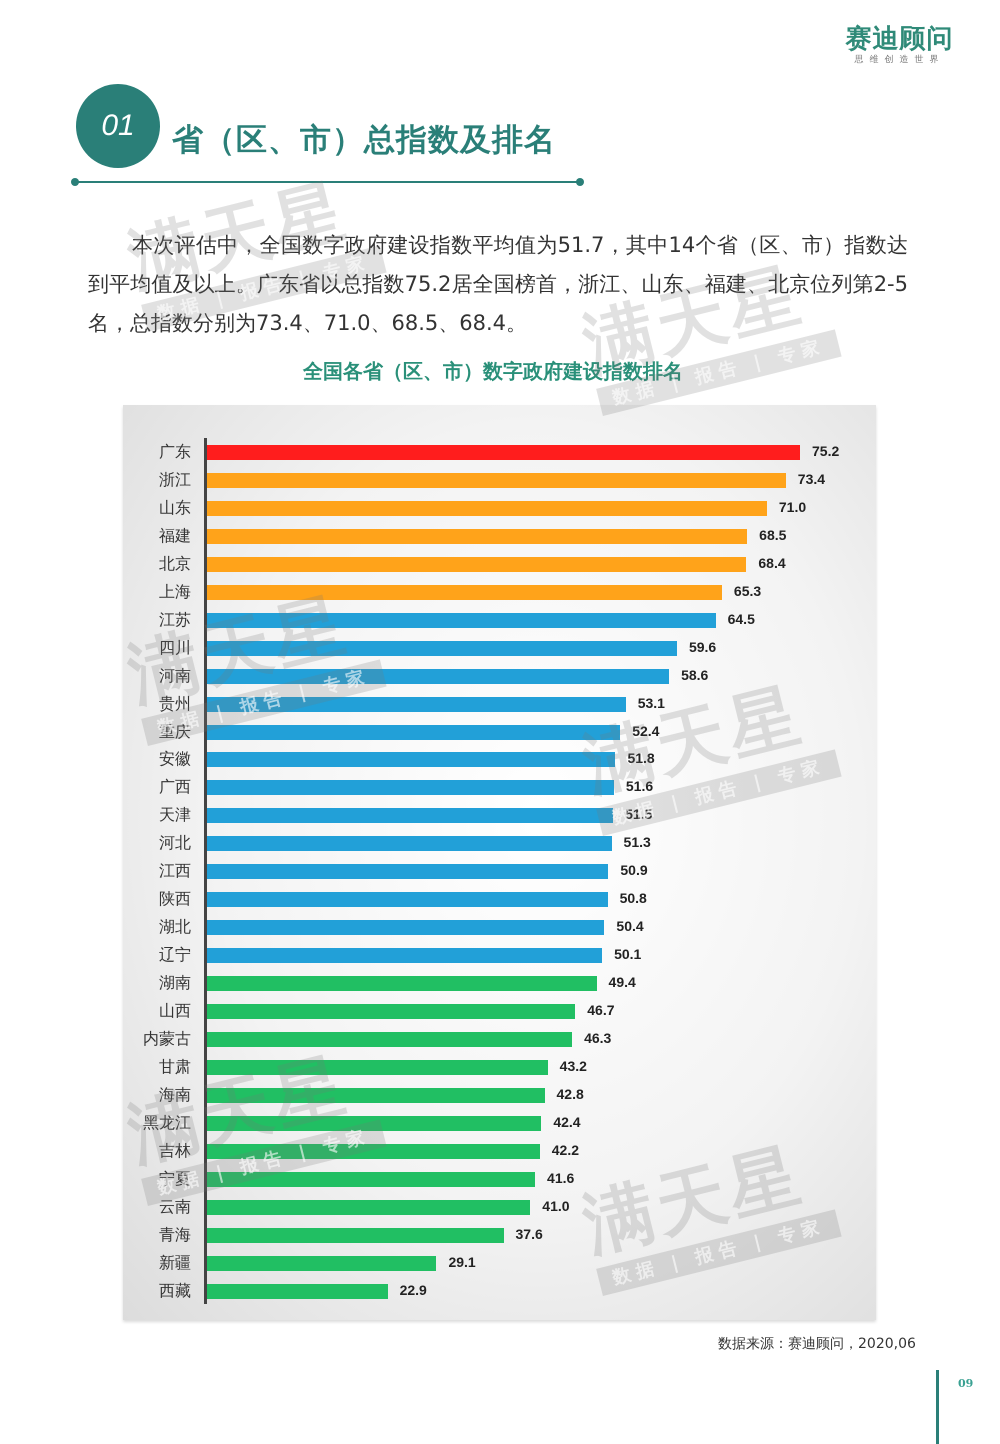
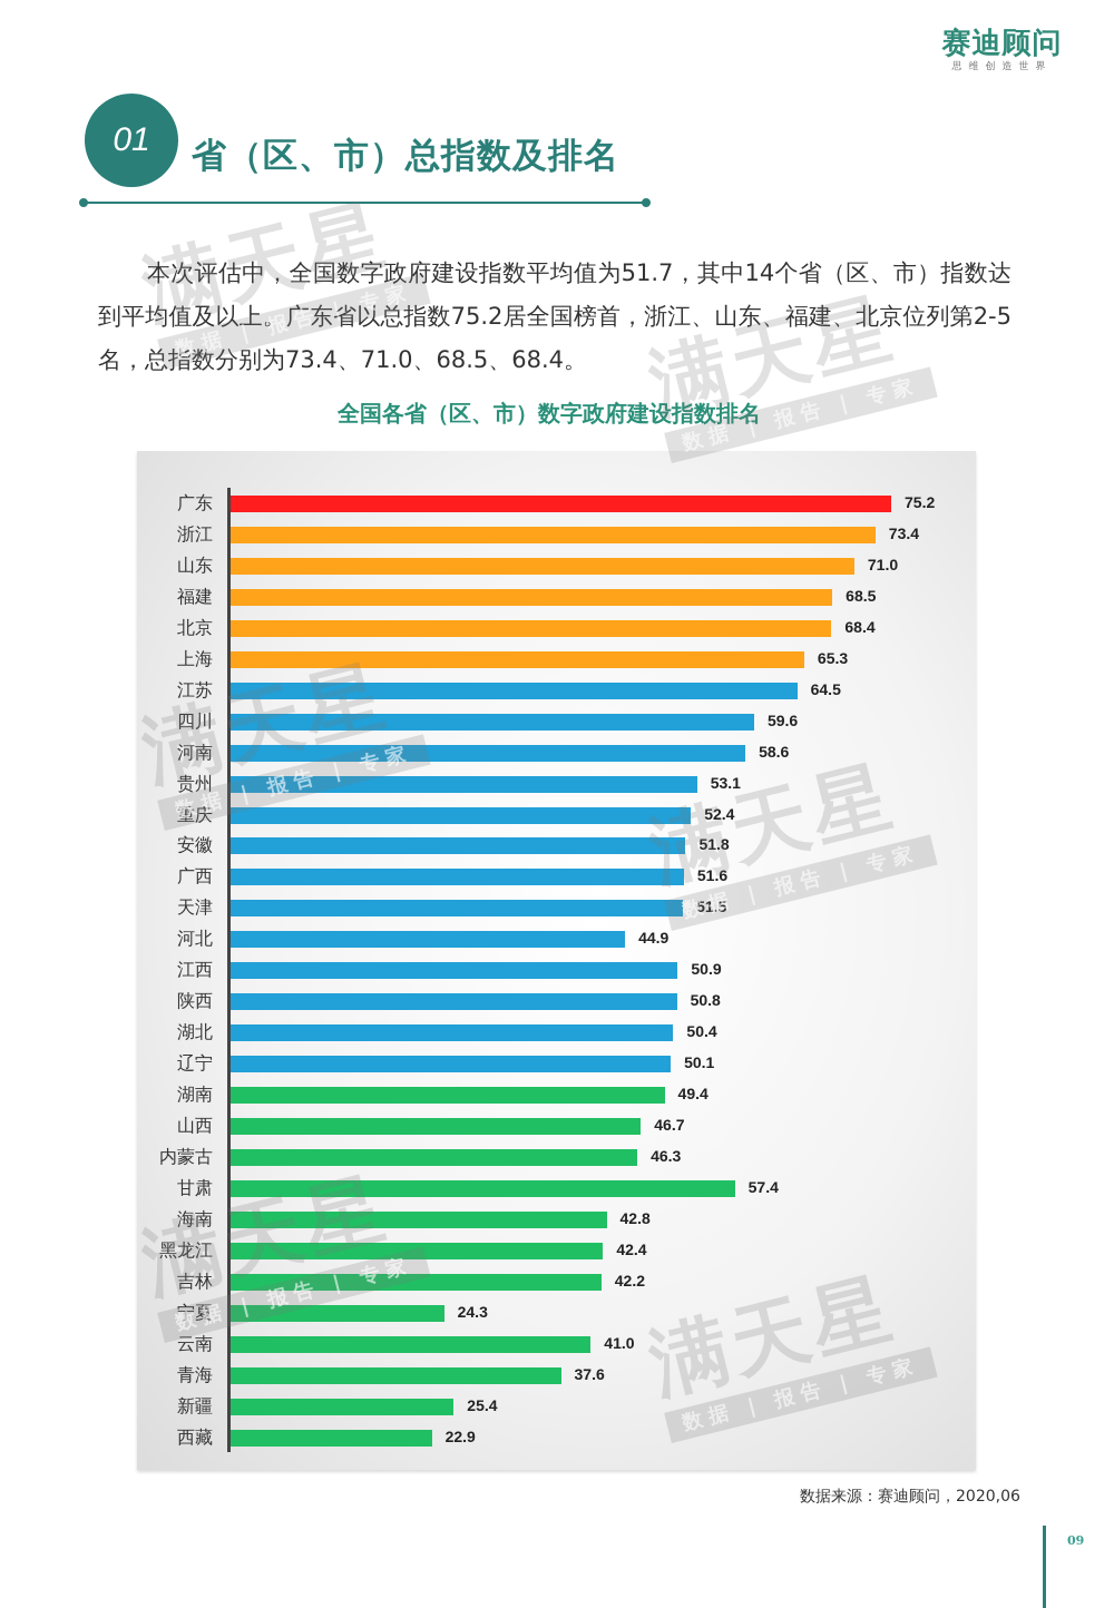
河北: 51.3 -> 44.9
甘肃: 43.2 -> 57.4
宁夏: 41.6 -> 24.3
新疆: 29.1 -> 25.4
